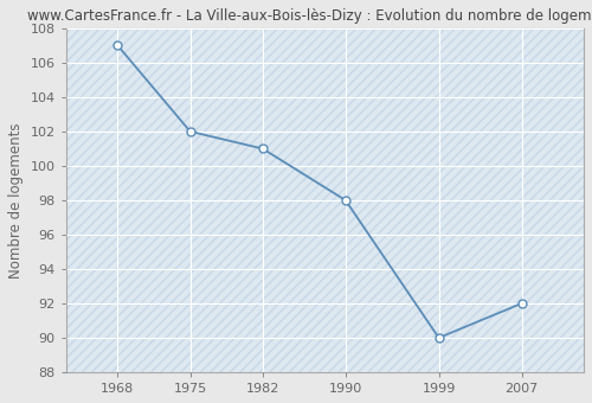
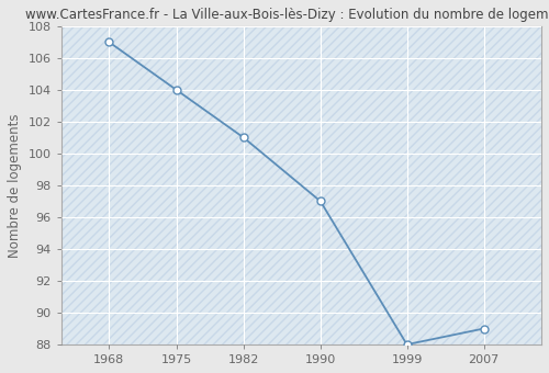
1975: 102 -> 104
1990: 98 -> 97
1999: 90 -> 88
2007: 92 -> 89
